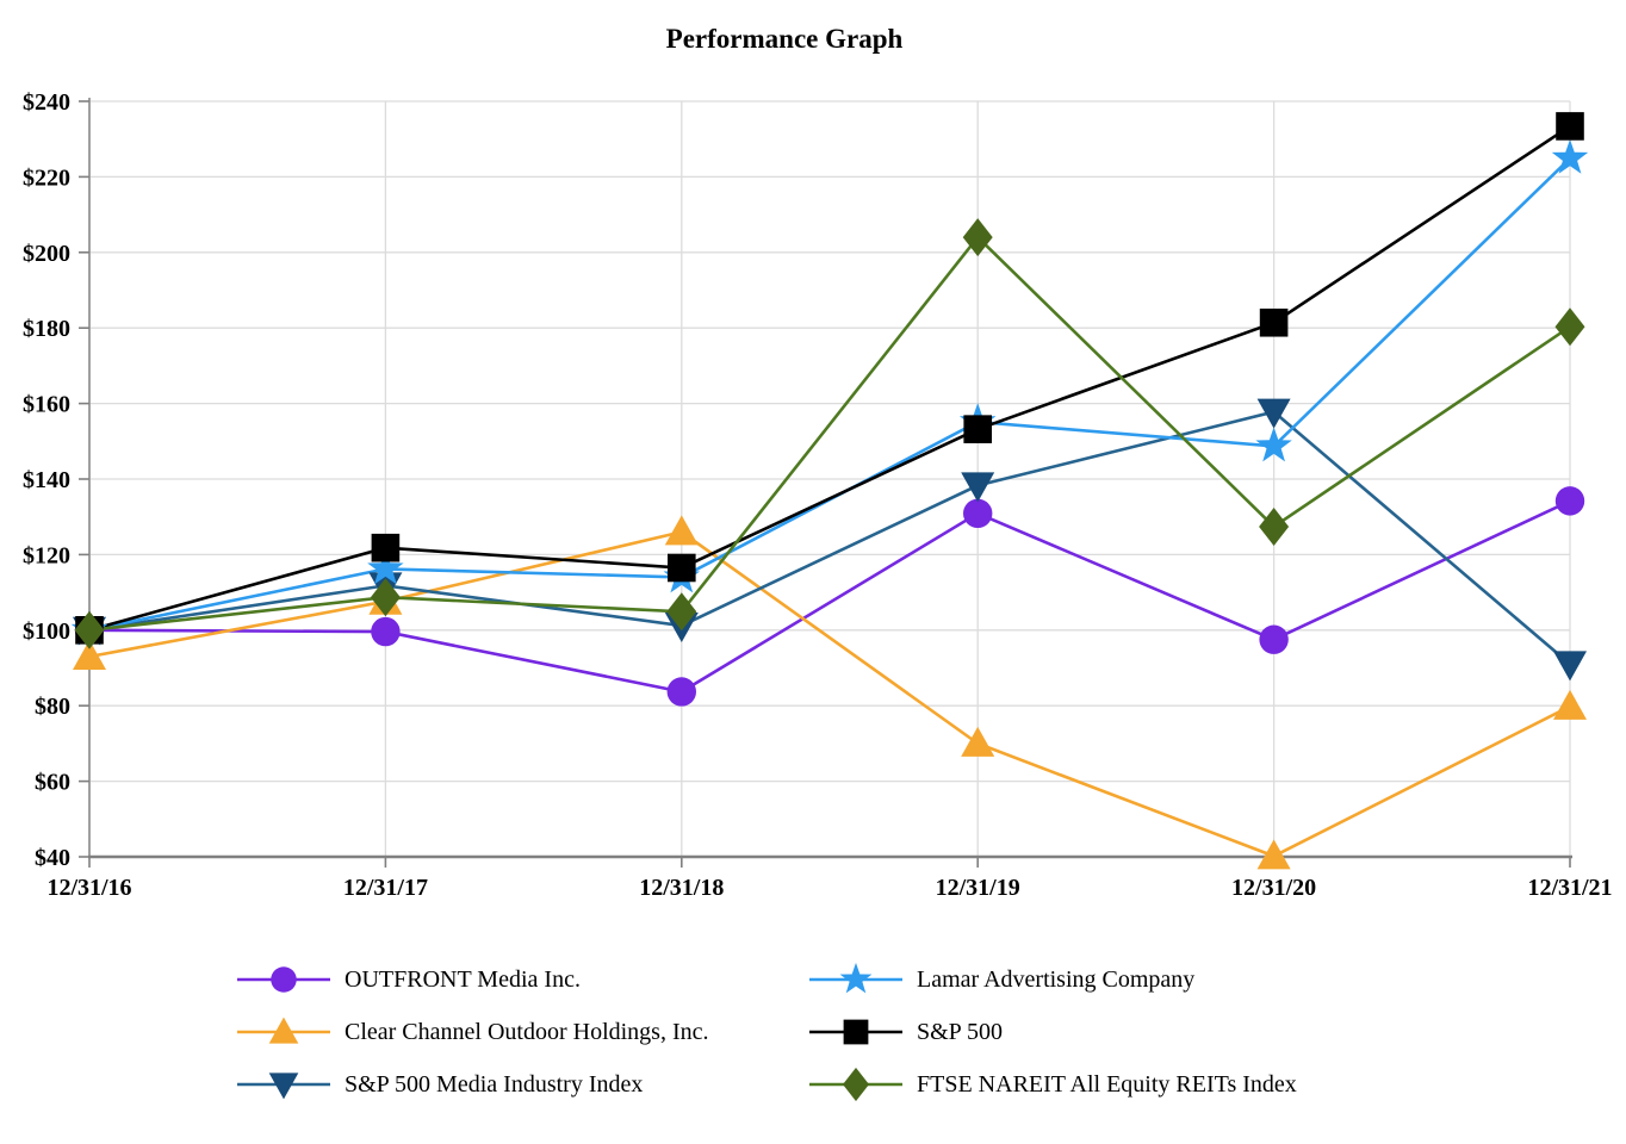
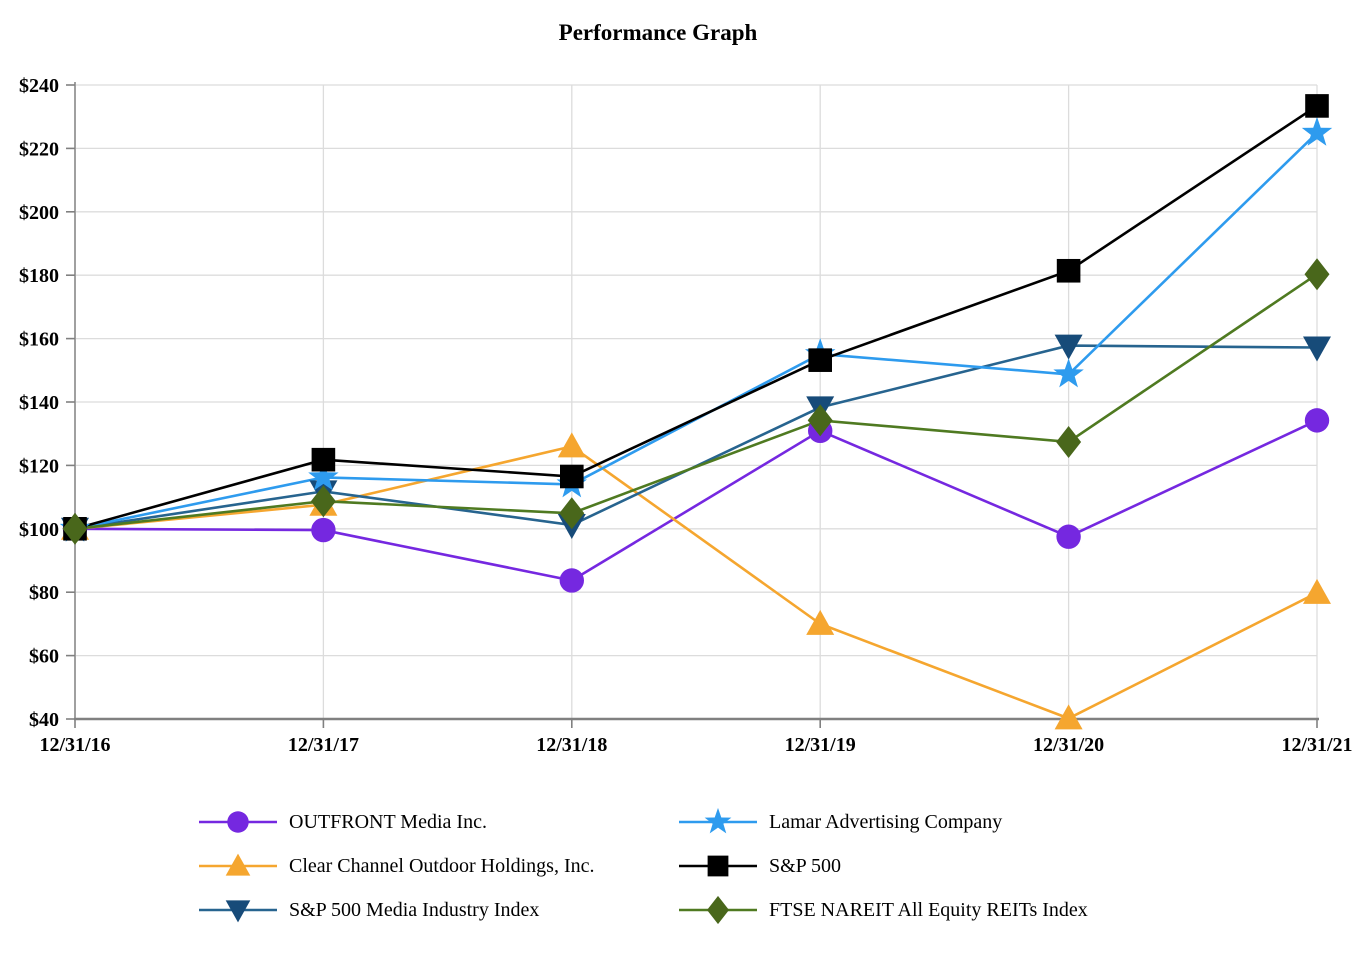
Clear Channel Outdoor Holdings, Inc./12/31/16: $93 -> $100
FTSE NAREIT All Equity REITs Index/12/31/19: $204 -> $134
S&P 500 Media Industry Index/12/31/21: $91 -> $157
